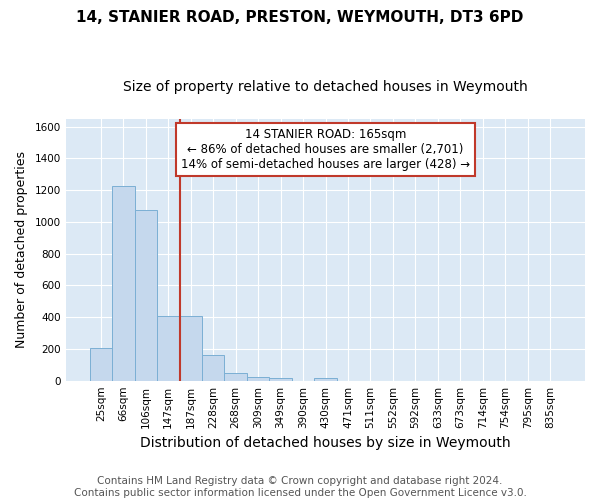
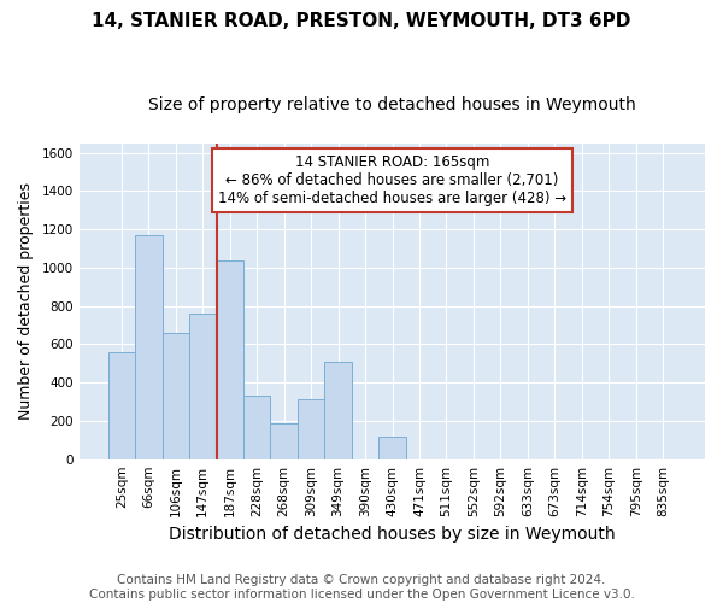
25sqm: 200 -> 560
66sqm: 1220 -> 1170
106sqm: 1080 -> 660
147sqm: 410 -> 760
187sqm: 410 -> 1040
228sqm: 160 -> 330
268sqm: 50 -> 190
309sqm: 20 -> 310
349sqm: 20 -> 510
430sqm: 20 -> 120
